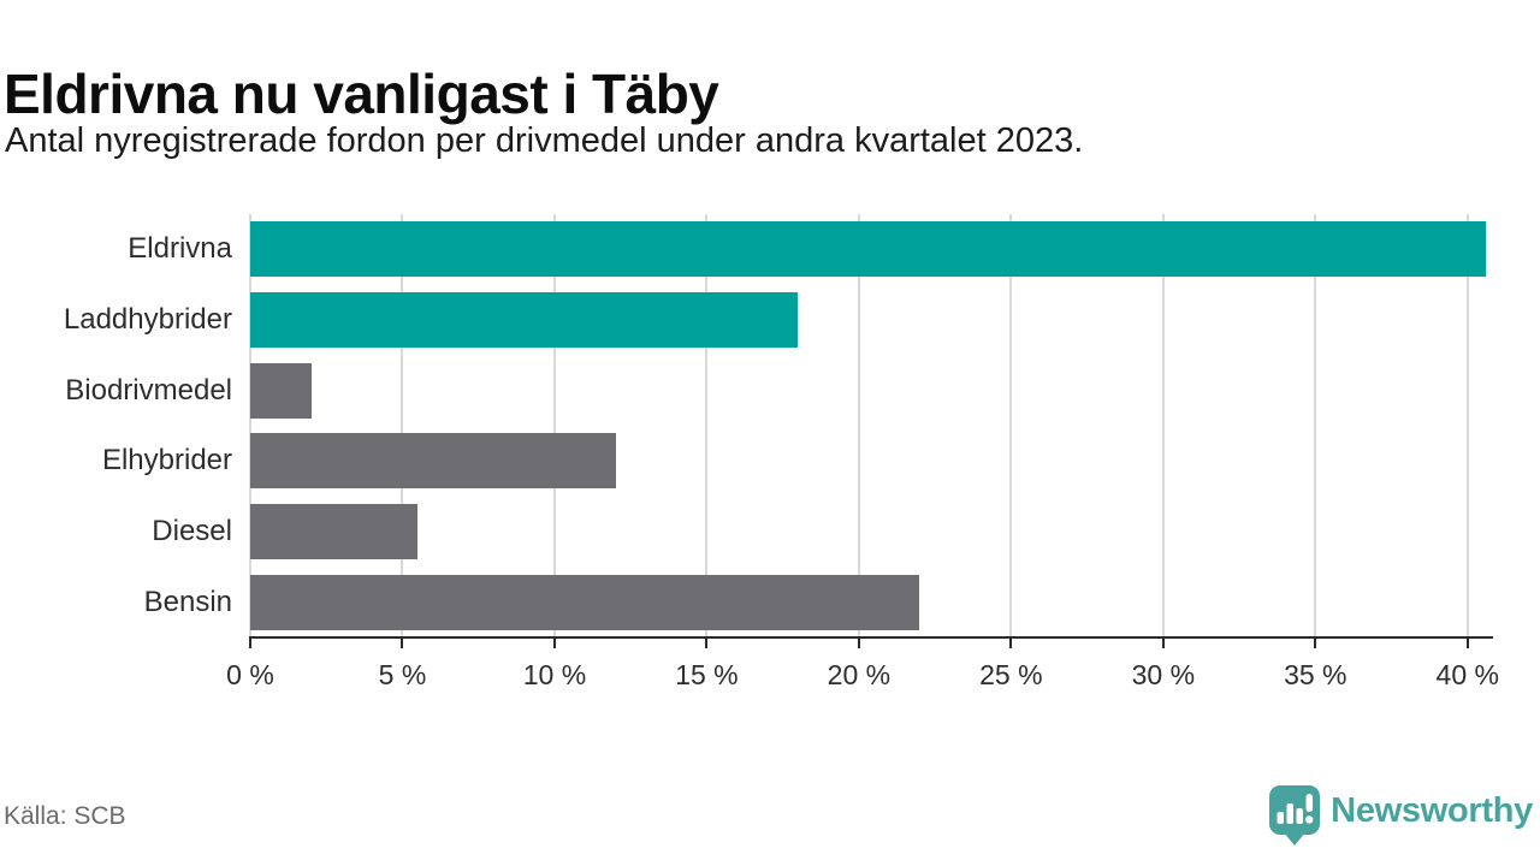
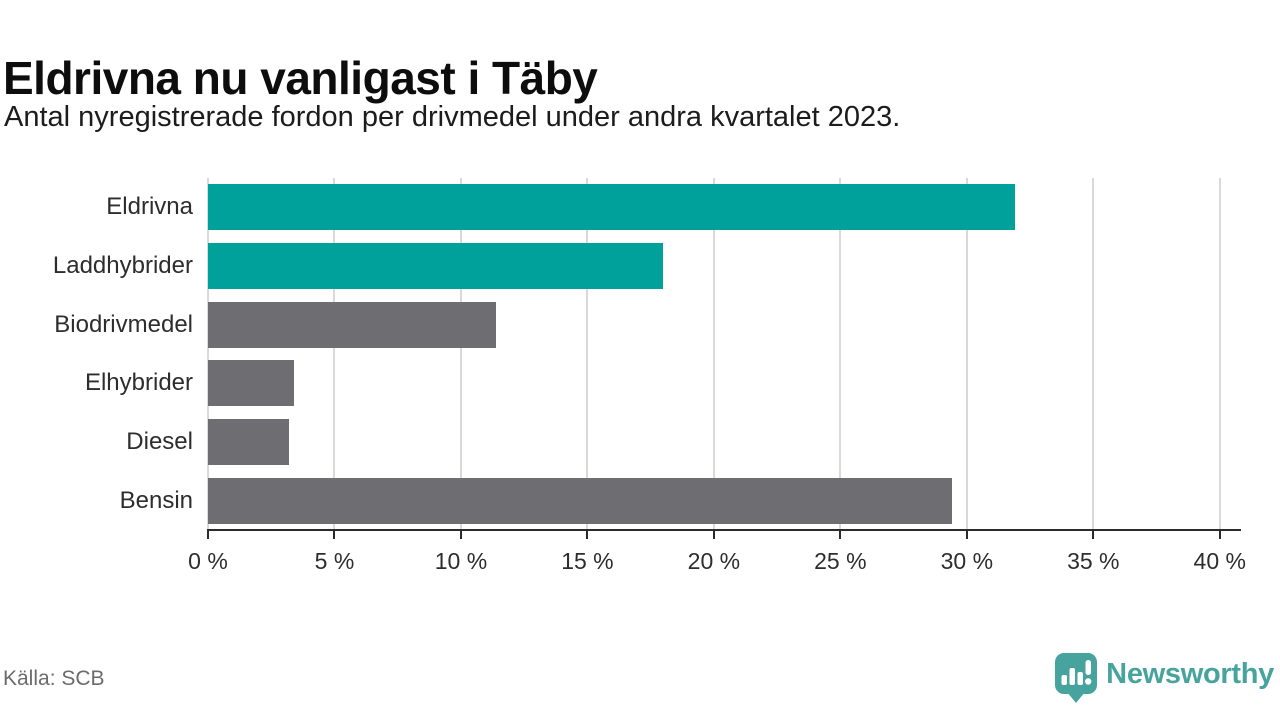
Eldrivna: 40.6% -> 31.9%
Biodrivmedel: 2.0% -> 11.4%
Elhybrider: 12.0% -> 3.4%
Diesel: 5.5% -> 3.2%
Bensin: 22.0% -> 29.4%
